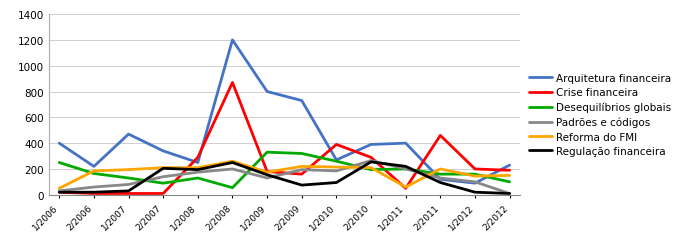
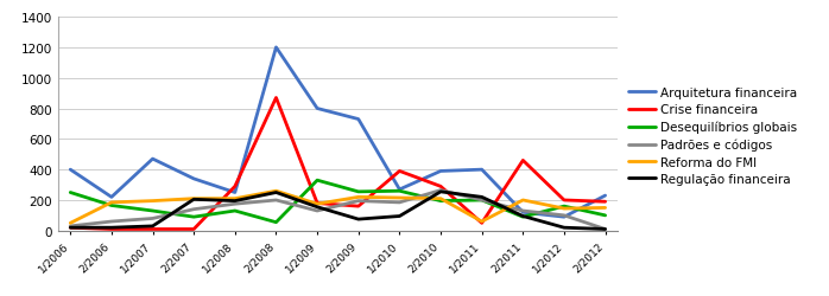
Desequilíbrios globais/2/2009: 320 -> 260
Desequilíbrios globais/2/2011: 160 -> 90
